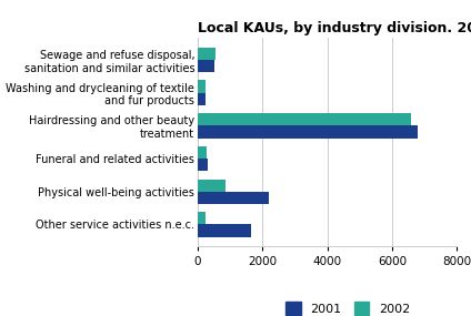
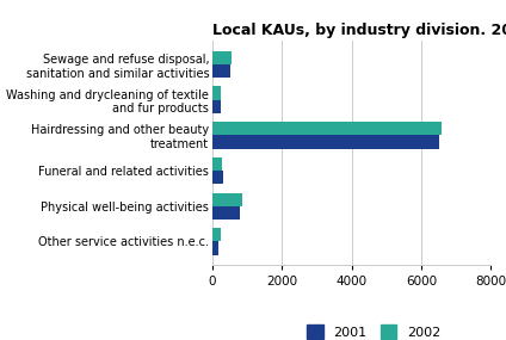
2001/Hairdressing and other beauty treatment: 6800 -> 6500
2001/Physical well-being activities: 2200 -> 800
2001/Other service activities n.e.c.: 1650 -> 170
